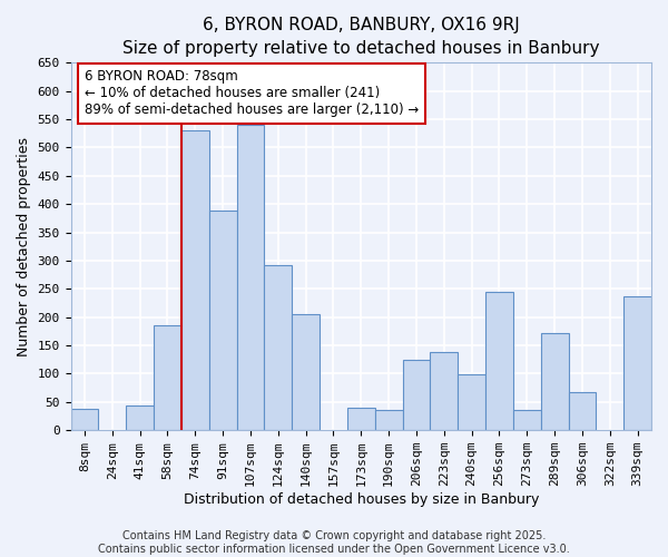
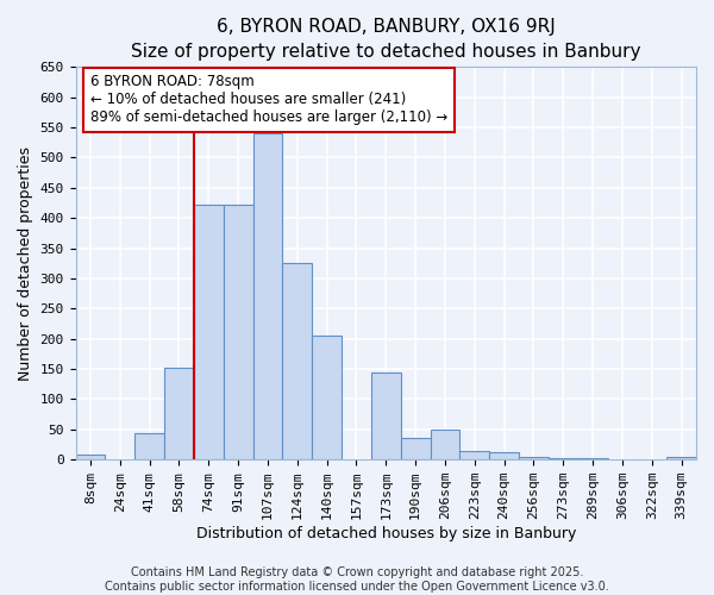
8sqm: 38 -> 8
58sqm: 186 -> 153
74sqm: 530 -> 422
91sqm: 388 -> 422
124sqm: 292 -> 325
173sqm: 40 -> 144
206sqm: 124 -> 49
223sqm: 138 -> 15
240sqm: 98 -> 13
256sqm: 244 -> 5
273sqm: 36 -> 3
289sqm: 172 -> 2
306sqm: 68 -> 1
339sqm: 236 -> 5
